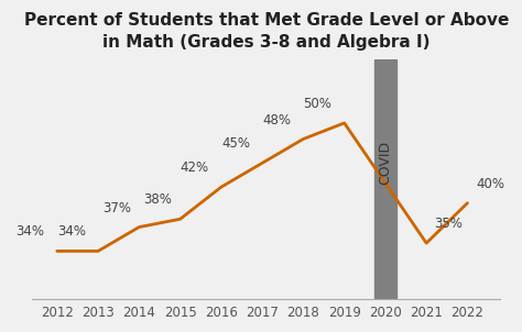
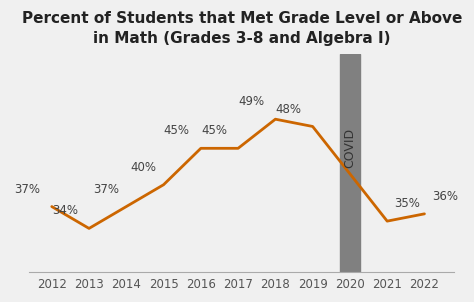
2012: 34% -> 37%
2015: 38% -> 40%
2016: 42% -> 45%
2018: 48% -> 49%
2019: 50% -> 48%
2022: 40% -> 36%
